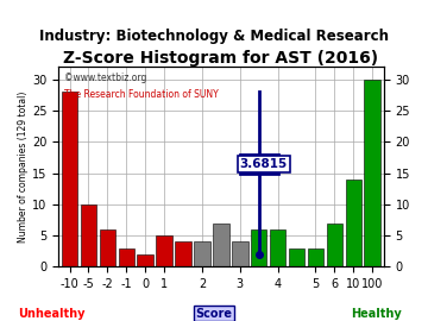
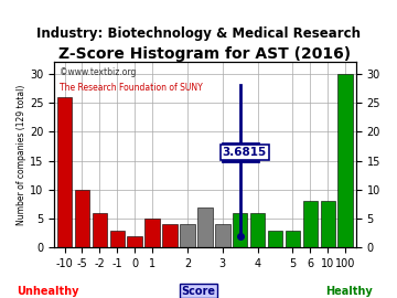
-10: 28 -> 26
6: 7 -> 8
10: 14 -> 8
